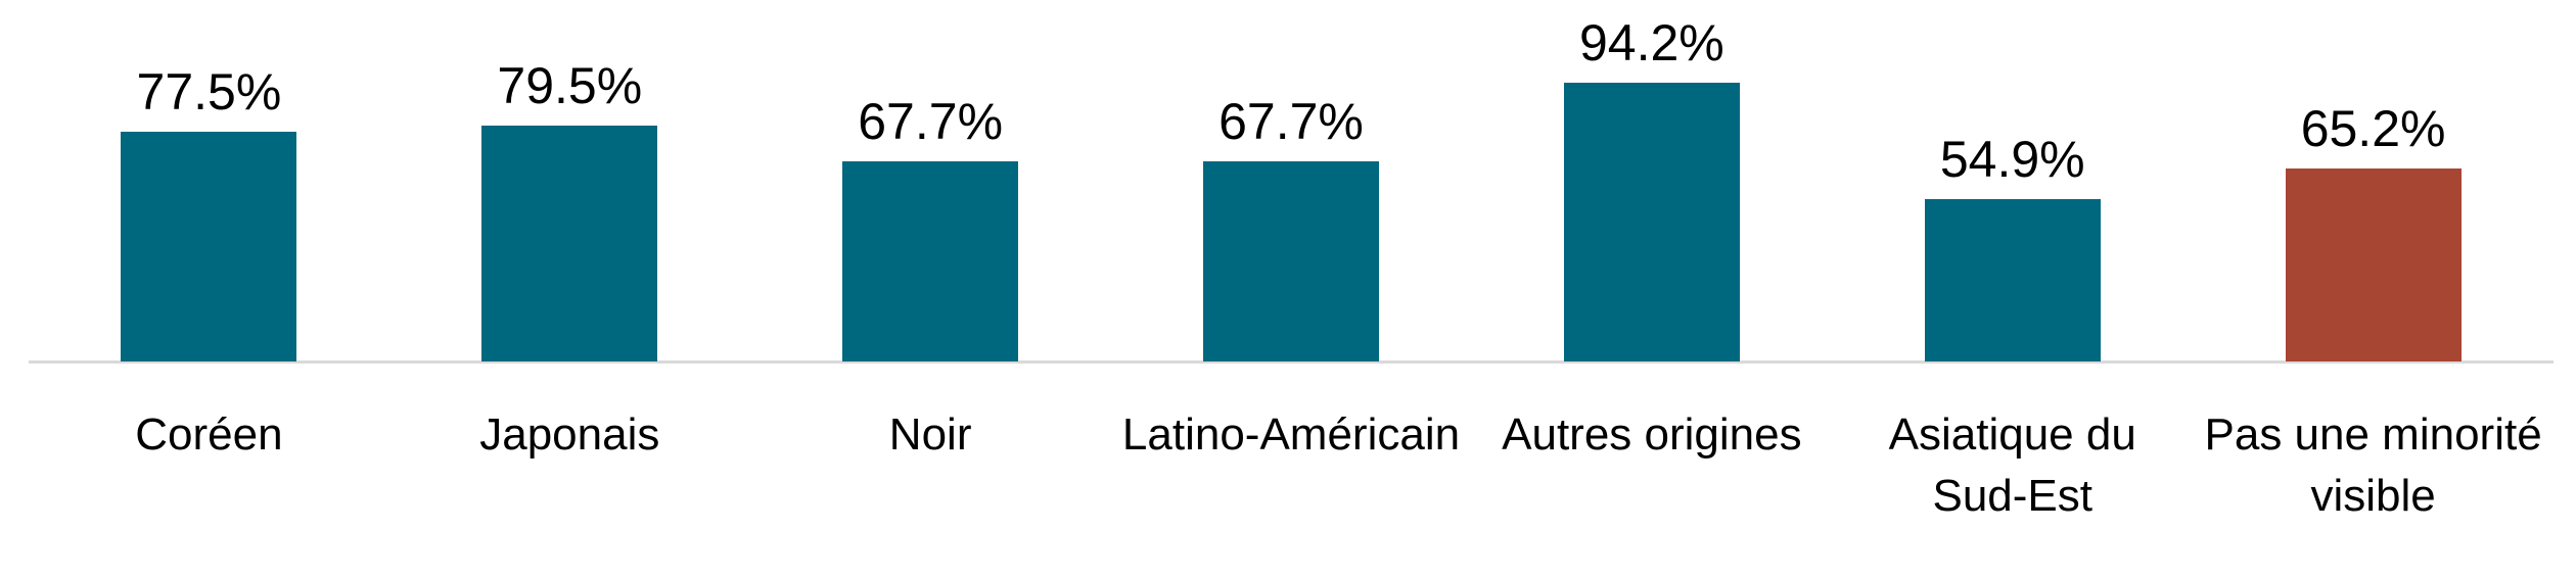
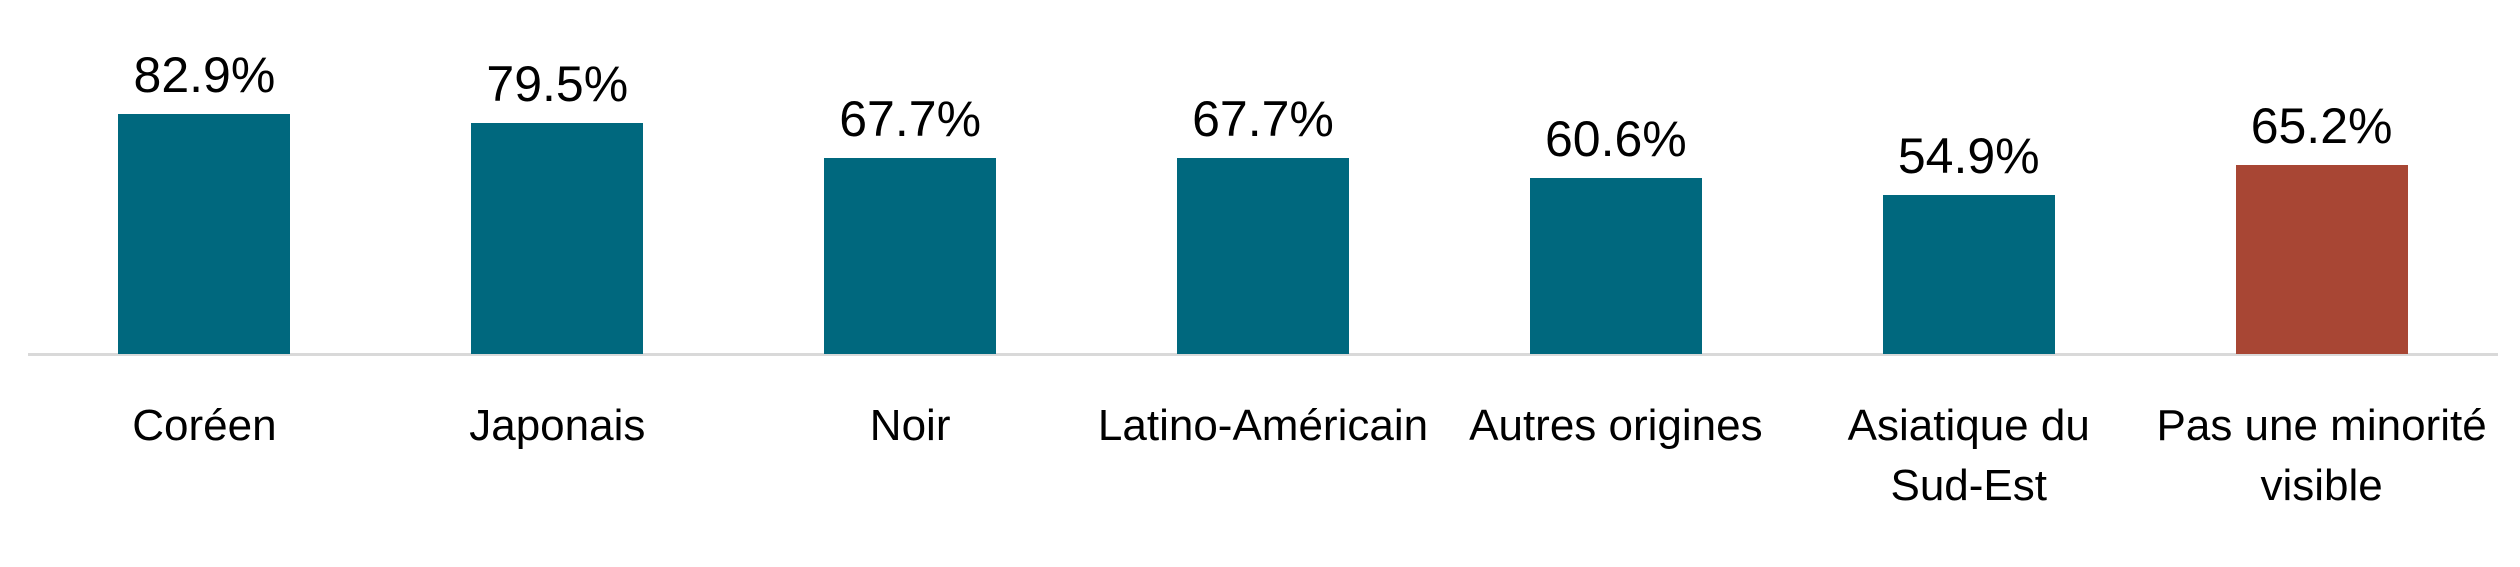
Coréen: 77.5% -> 82.9%
Autres origines: 94.2% -> 60.6%
